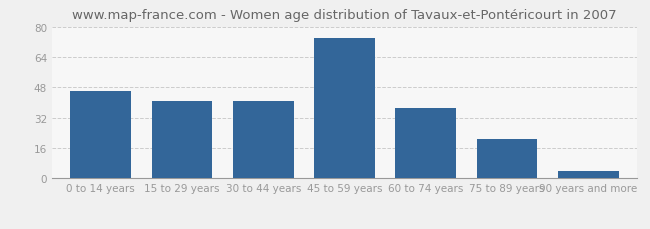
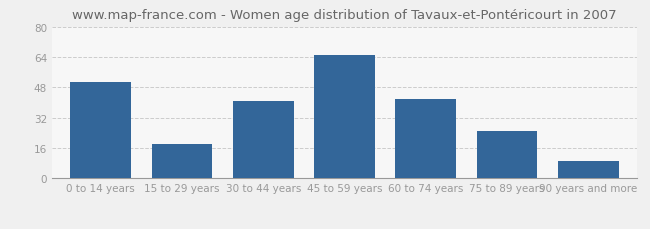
0 to 14 years: 46 -> 51
15 to 29 years: 41 -> 18
45 to 59 years: 74 -> 65
60 to 74 years: 37 -> 42
75 to 89 years: 21 -> 25
90 years and more: 4 -> 9
